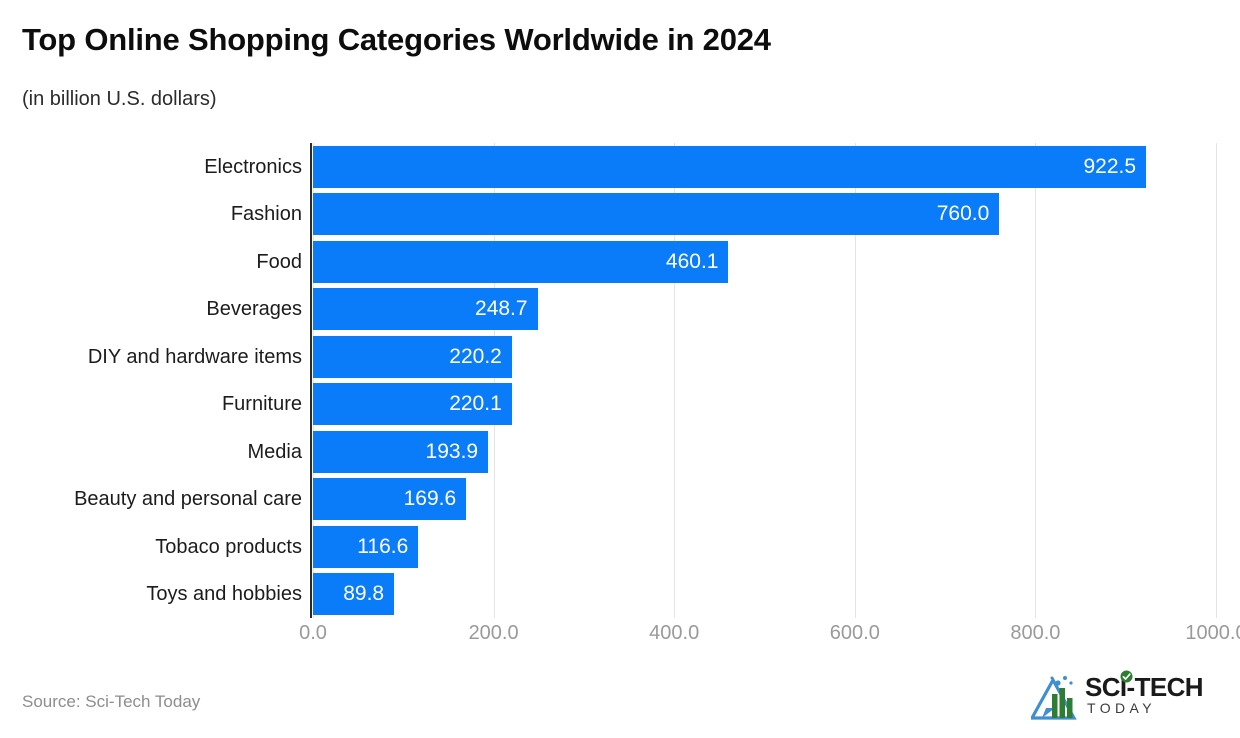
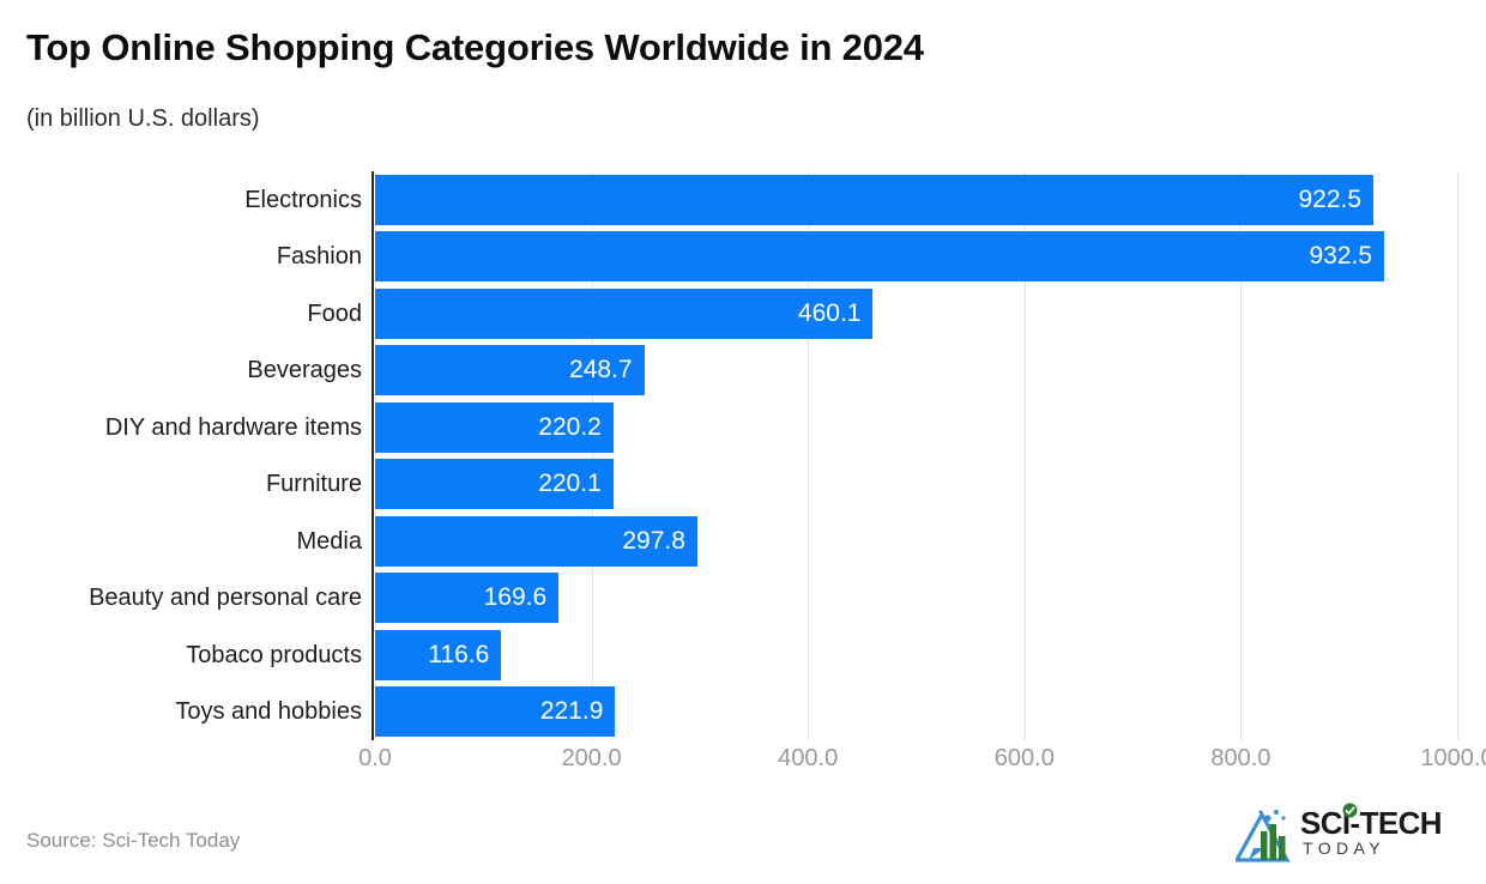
Fashion: 760.0 -> 932.5
Media: 193.9 -> 297.8
Toys and hobbies: 89.8 -> 221.9
